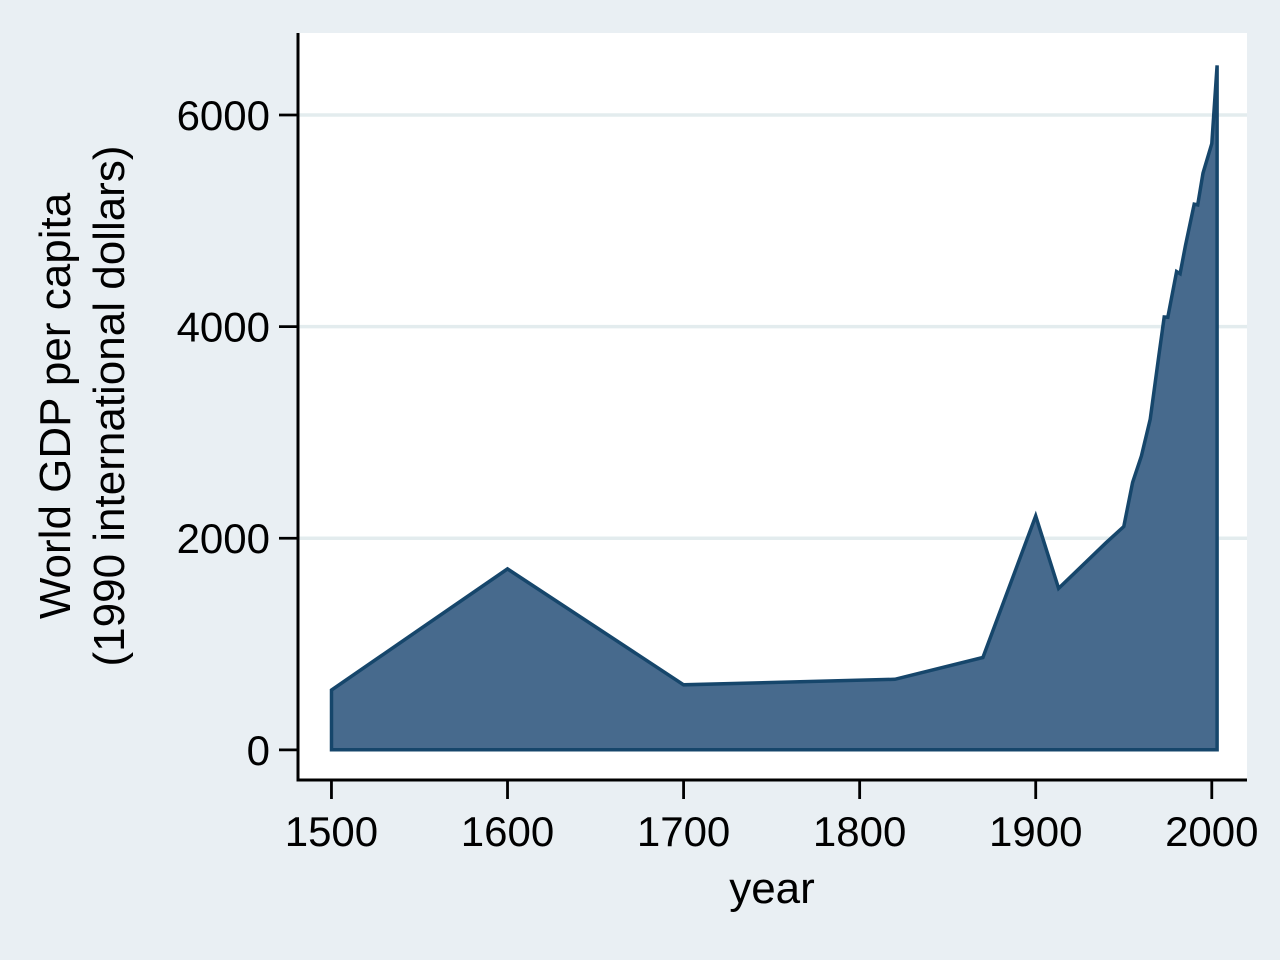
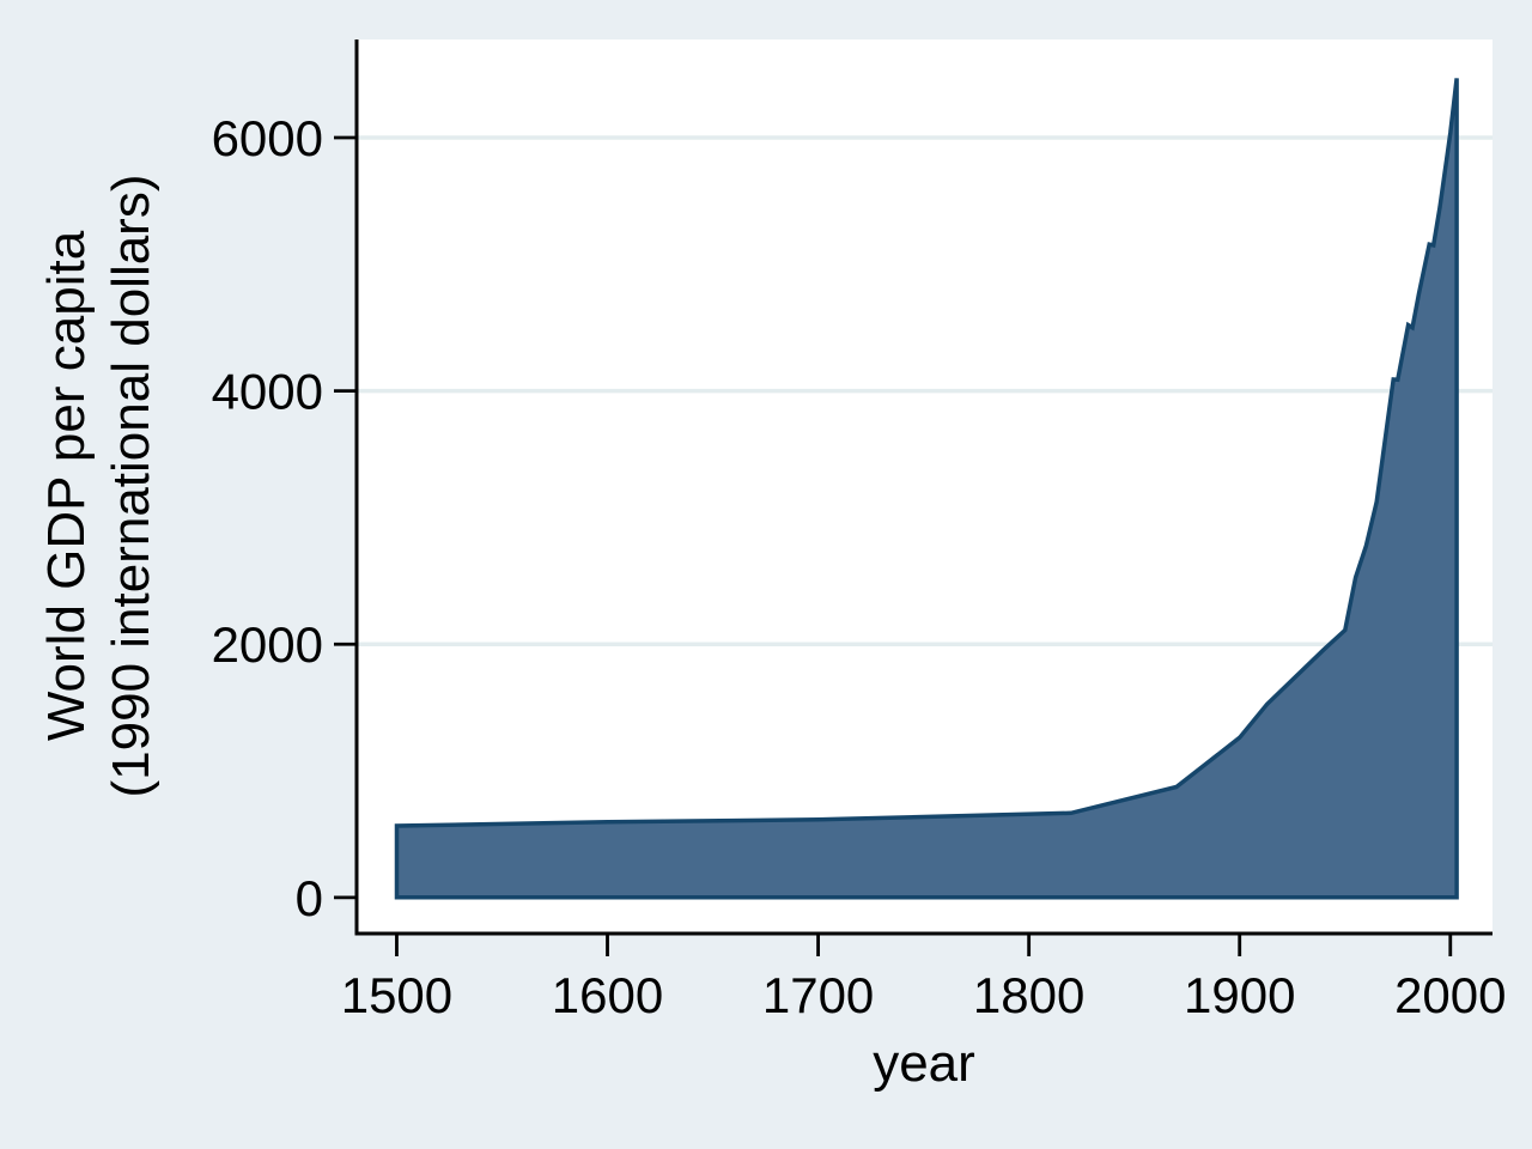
1600: 1710 -> 600
1900: 2210 -> 1260
2000: 5730 -> 6040
